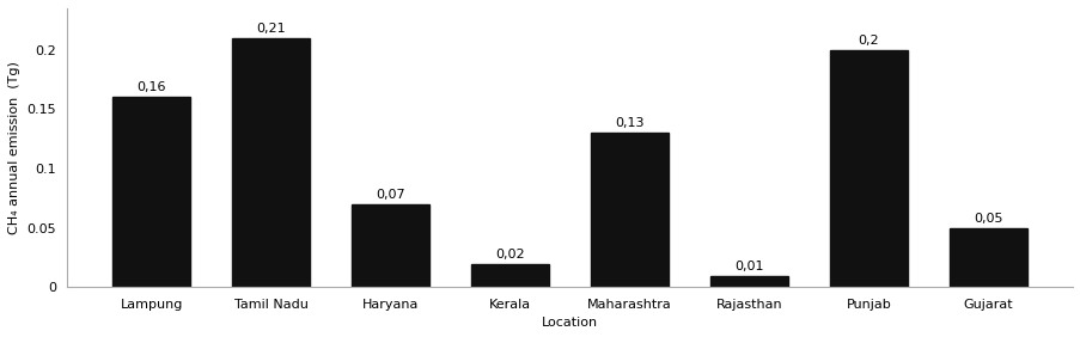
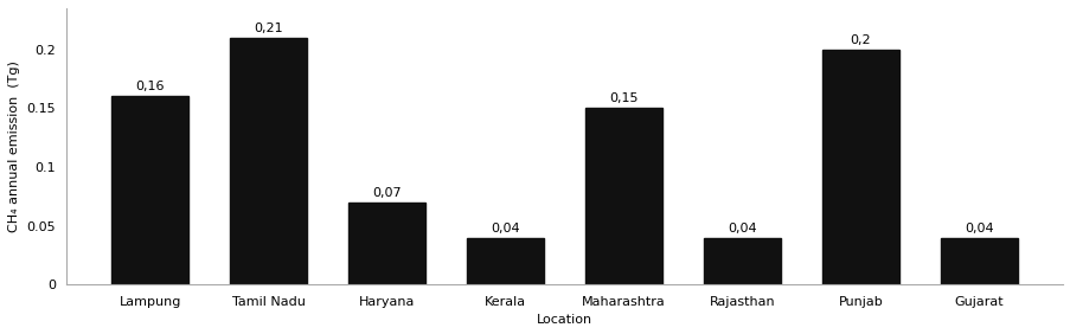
Kerala: 0,02 -> 0,04
Maharashtra: 0,13 -> 0,15
Rajasthan: 0,01 -> 0,04
Gujarat: 0,05 -> 0,04
